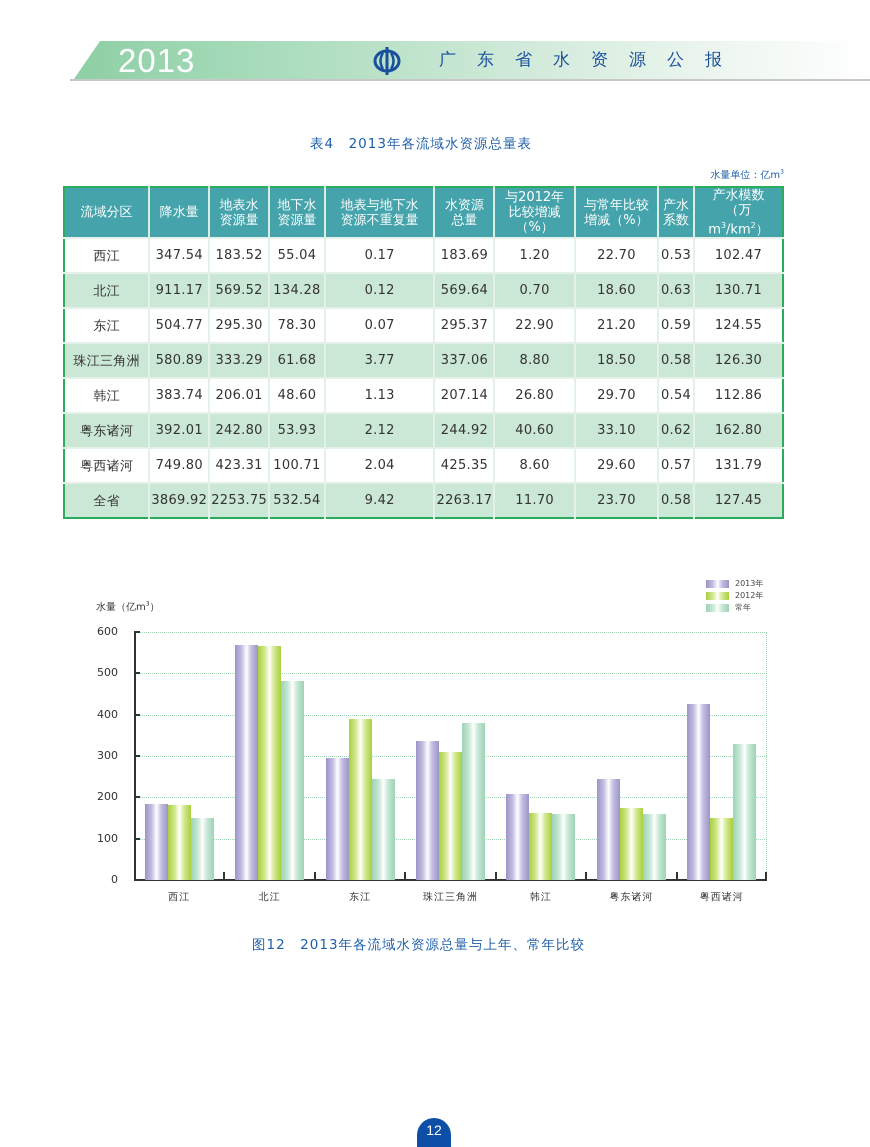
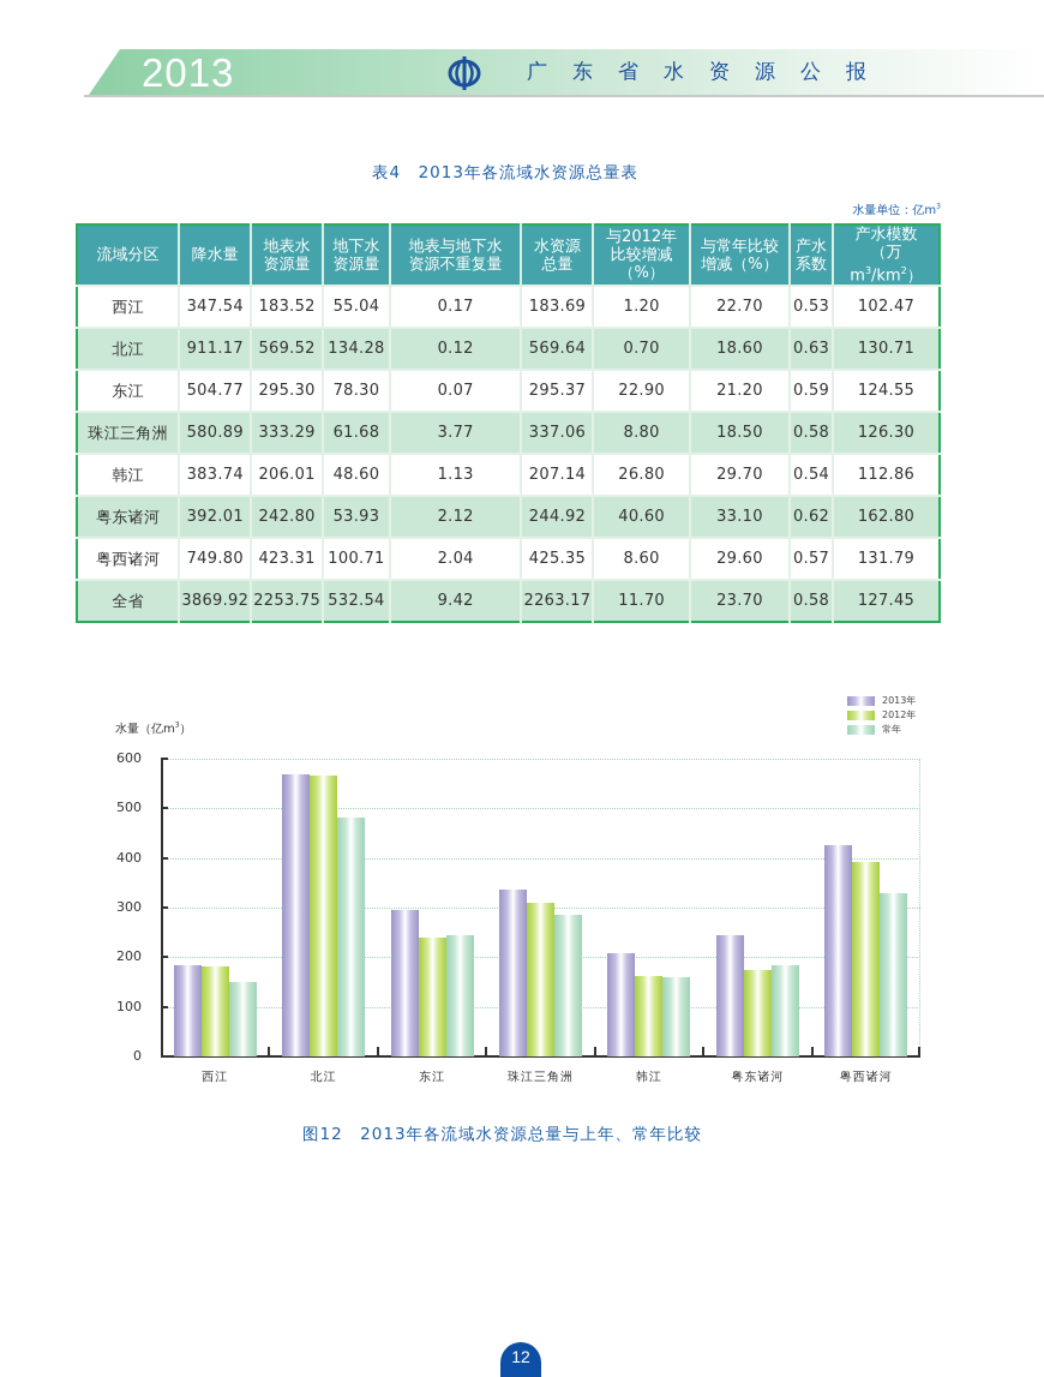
2012年/东江: 390 -> 240
常年/珠江三角洲: 380 -> 280
常年/粤东诸河: 160 -> 180
2012年/粤西诸河: 150 -> 390
